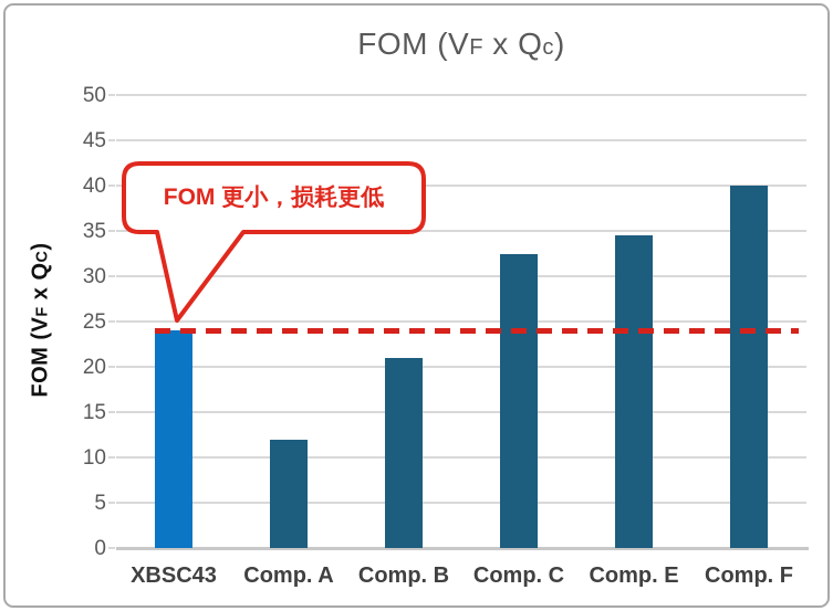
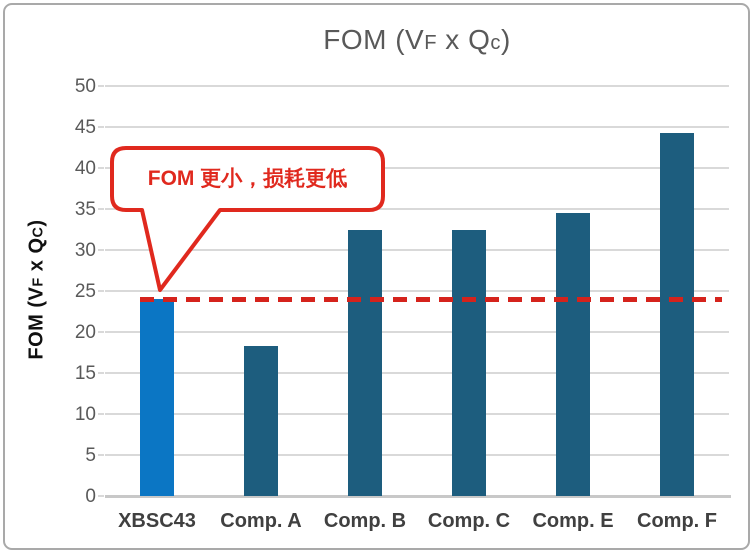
Comp. A: 12 -> 18
Comp. B: 21 -> 32
Comp. F: 40 -> 44
